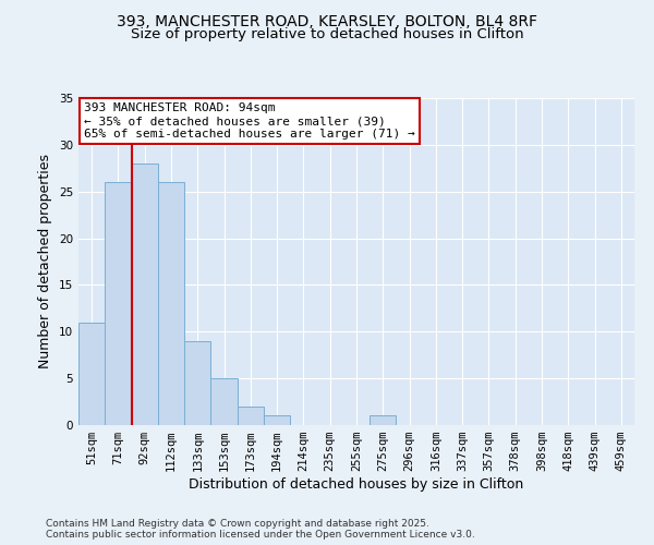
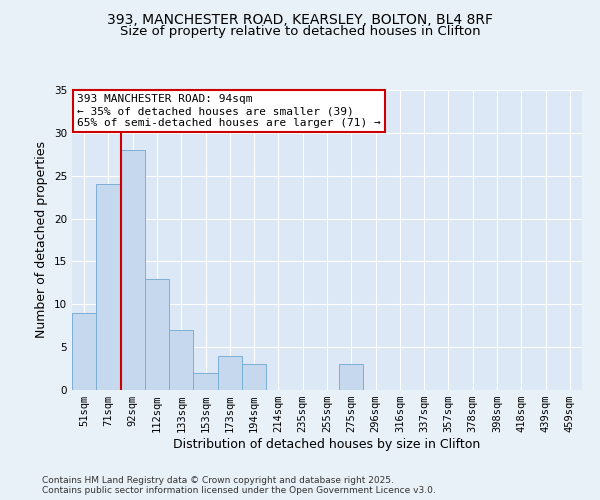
51sqm: 11 -> 9
71sqm: 26 -> 24
112sqm: 26 -> 13
133sqm: 9 -> 7
153sqm: 5 -> 2
173sqm: 2 -> 4
194sqm: 1 -> 3
275sqm: 1 -> 3
